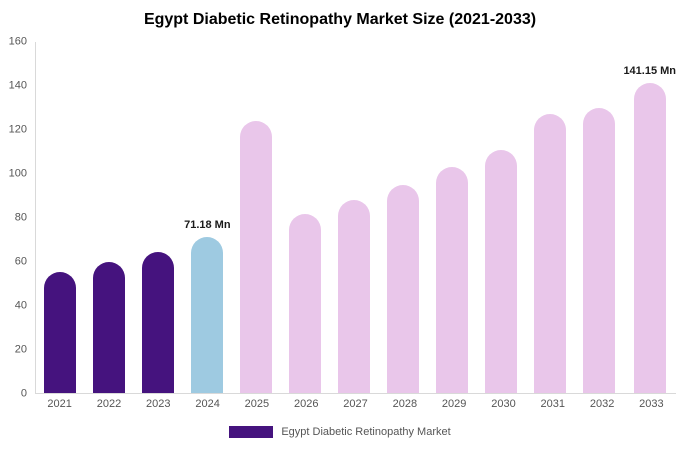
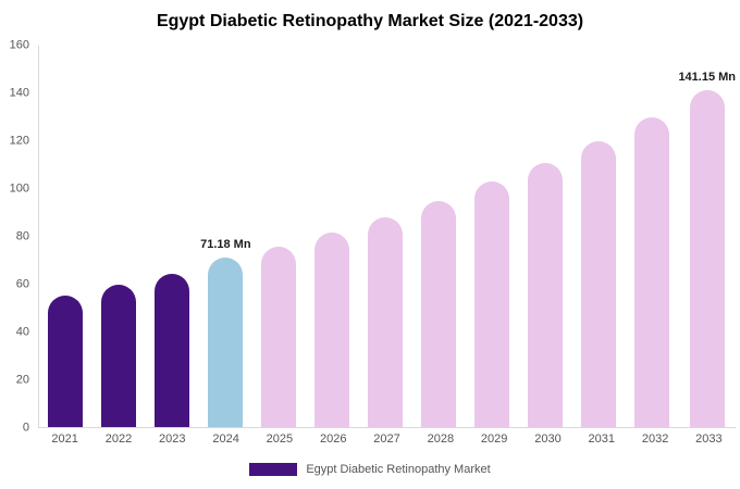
2025: 124 -> 76
2031: 127 -> 120
